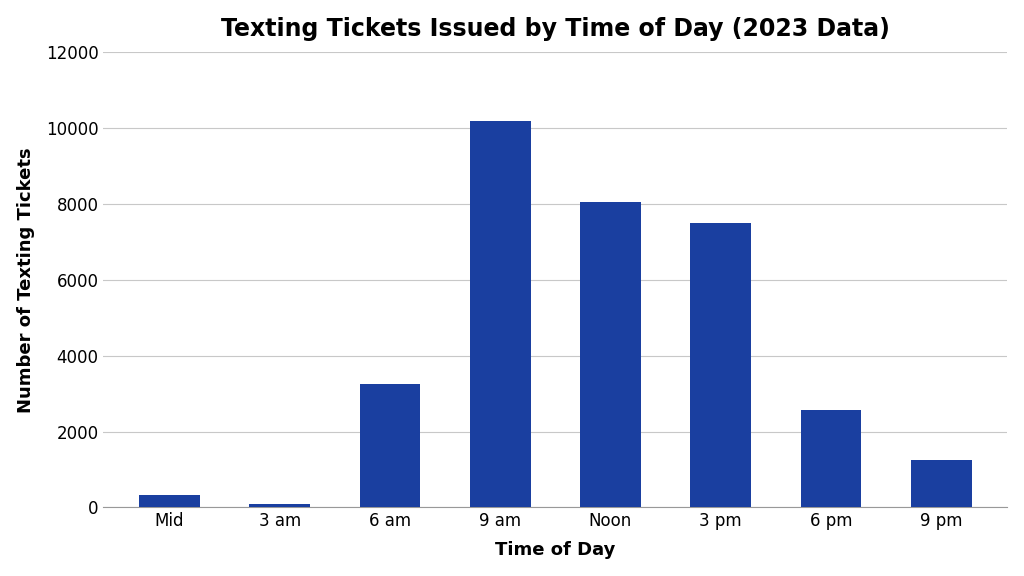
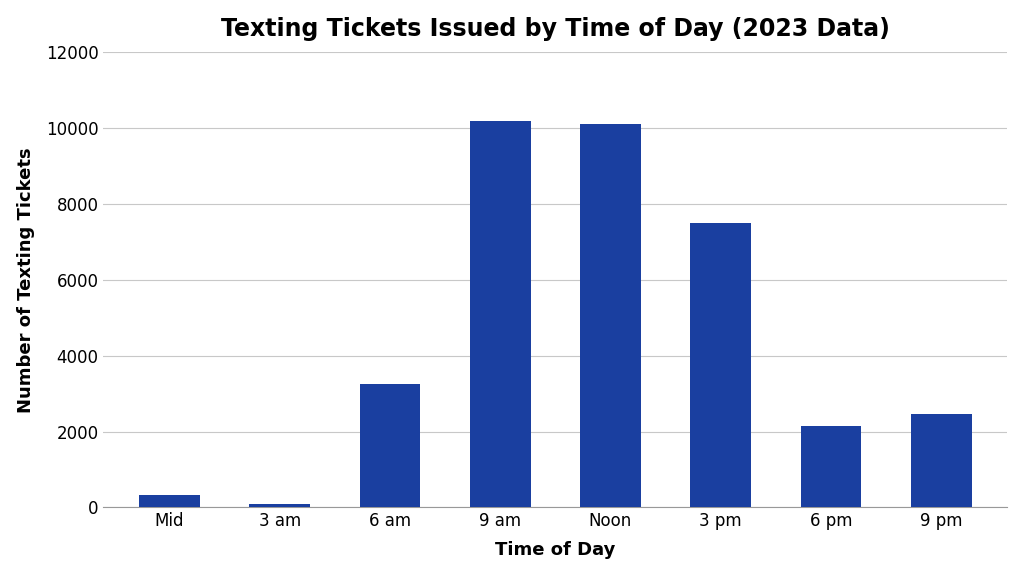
Noon: 8050 -> 10100
6 pm: 2580 -> 2150
9 pm: 1250 -> 2450
